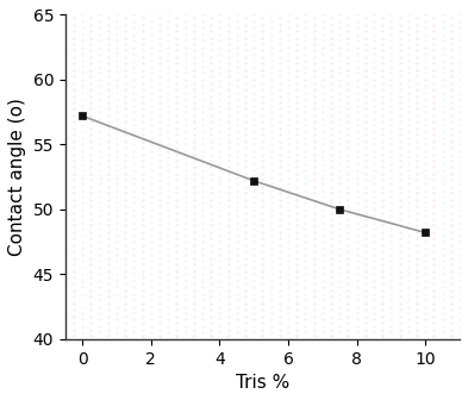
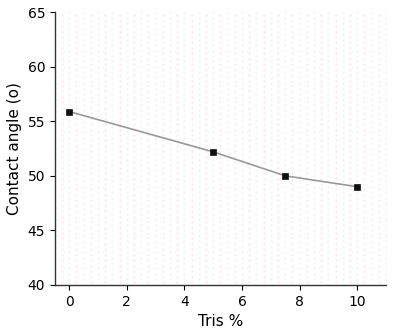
0: 57.2 -> 55.9
10: 48.2 -> 49.0
